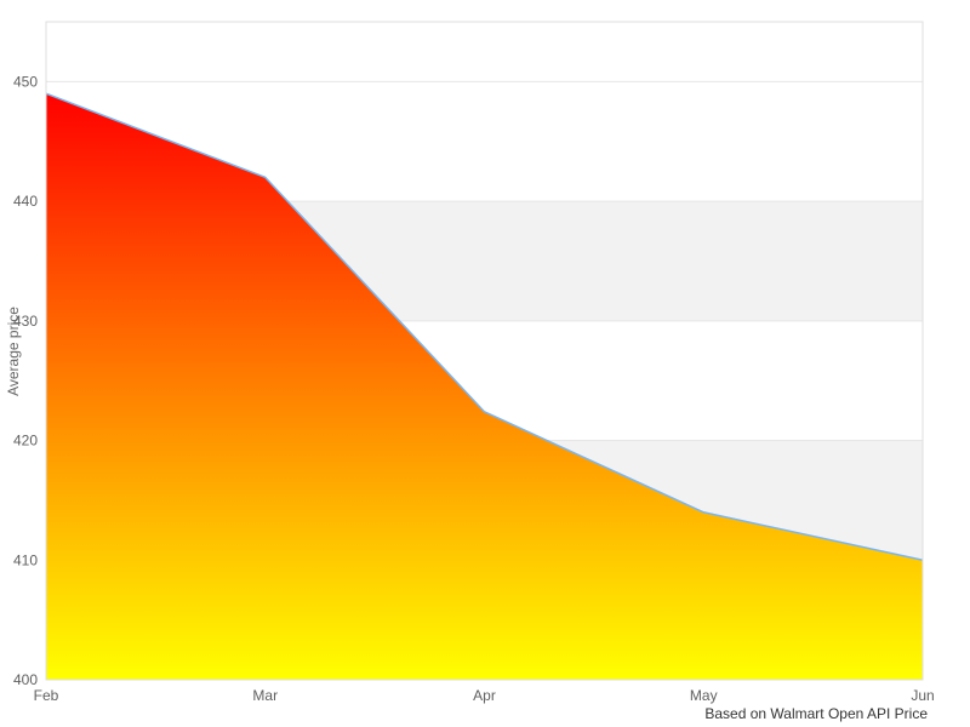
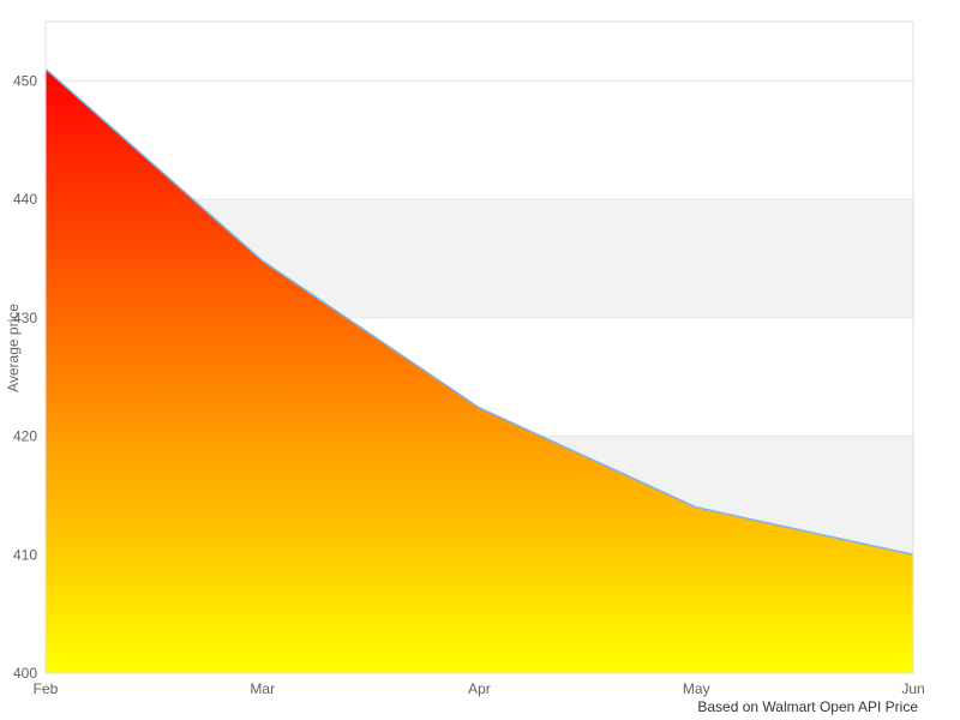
Feb: 449 -> 451
Mar: 442 -> 435
